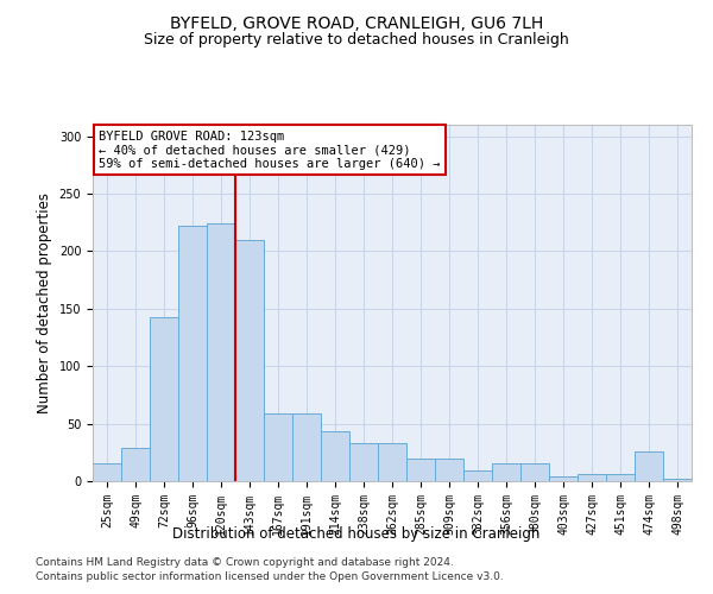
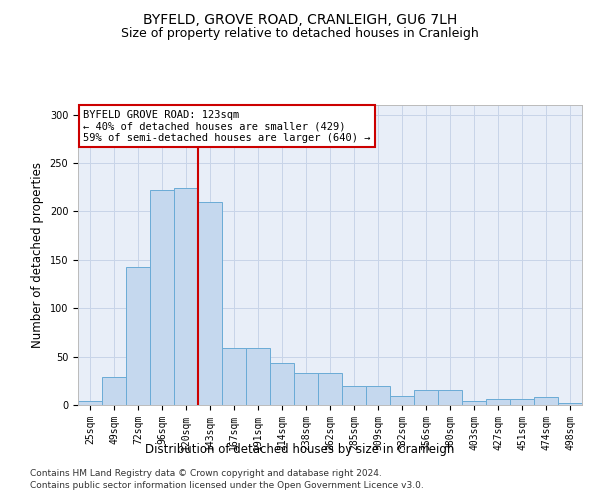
25sqm: 16 -> 4
474sqm: 26 -> 8
